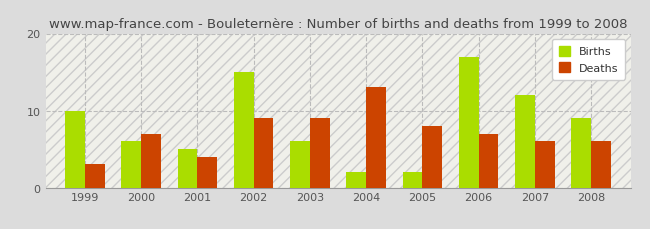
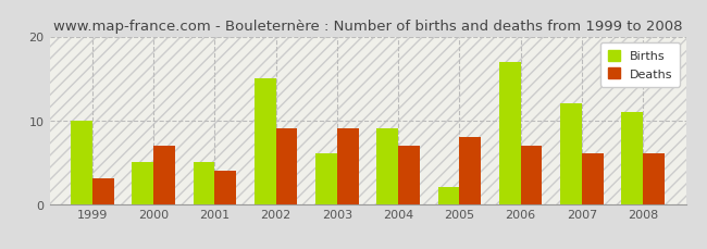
Births/2000: 6 -> 5
Births/2004: 2 -> 9
Deaths/2004: 13 -> 7
Births/2008: 9 -> 11
